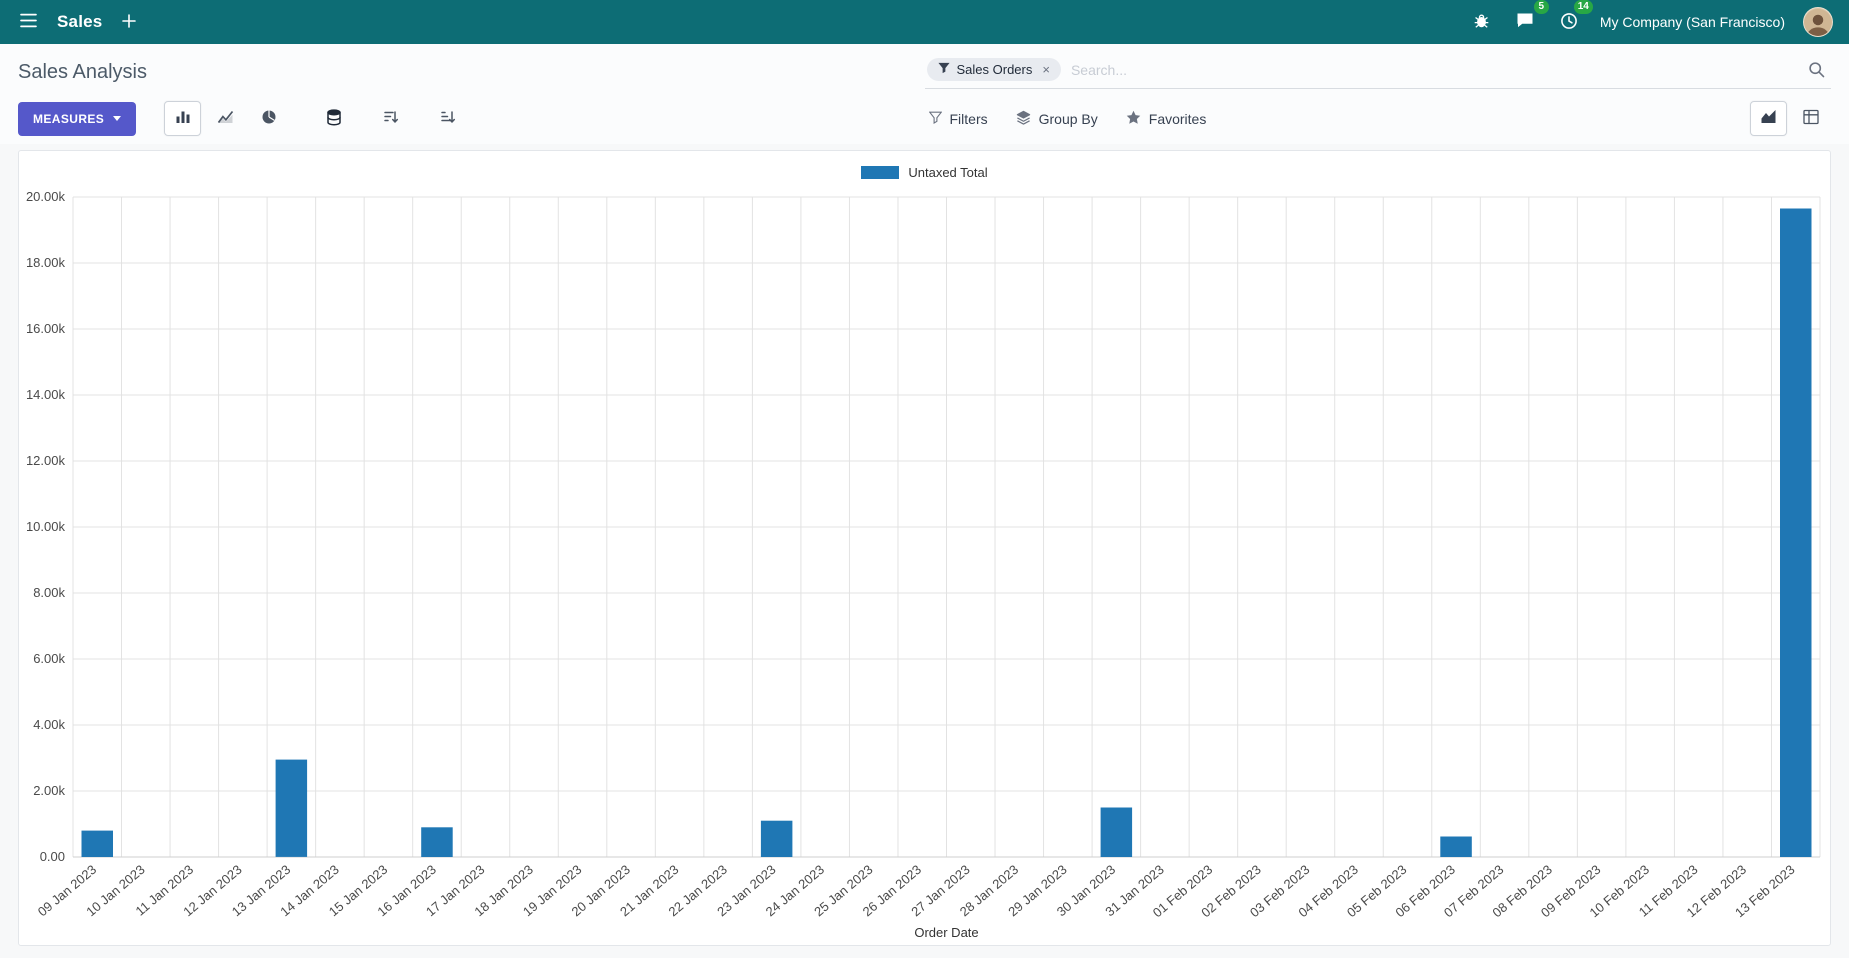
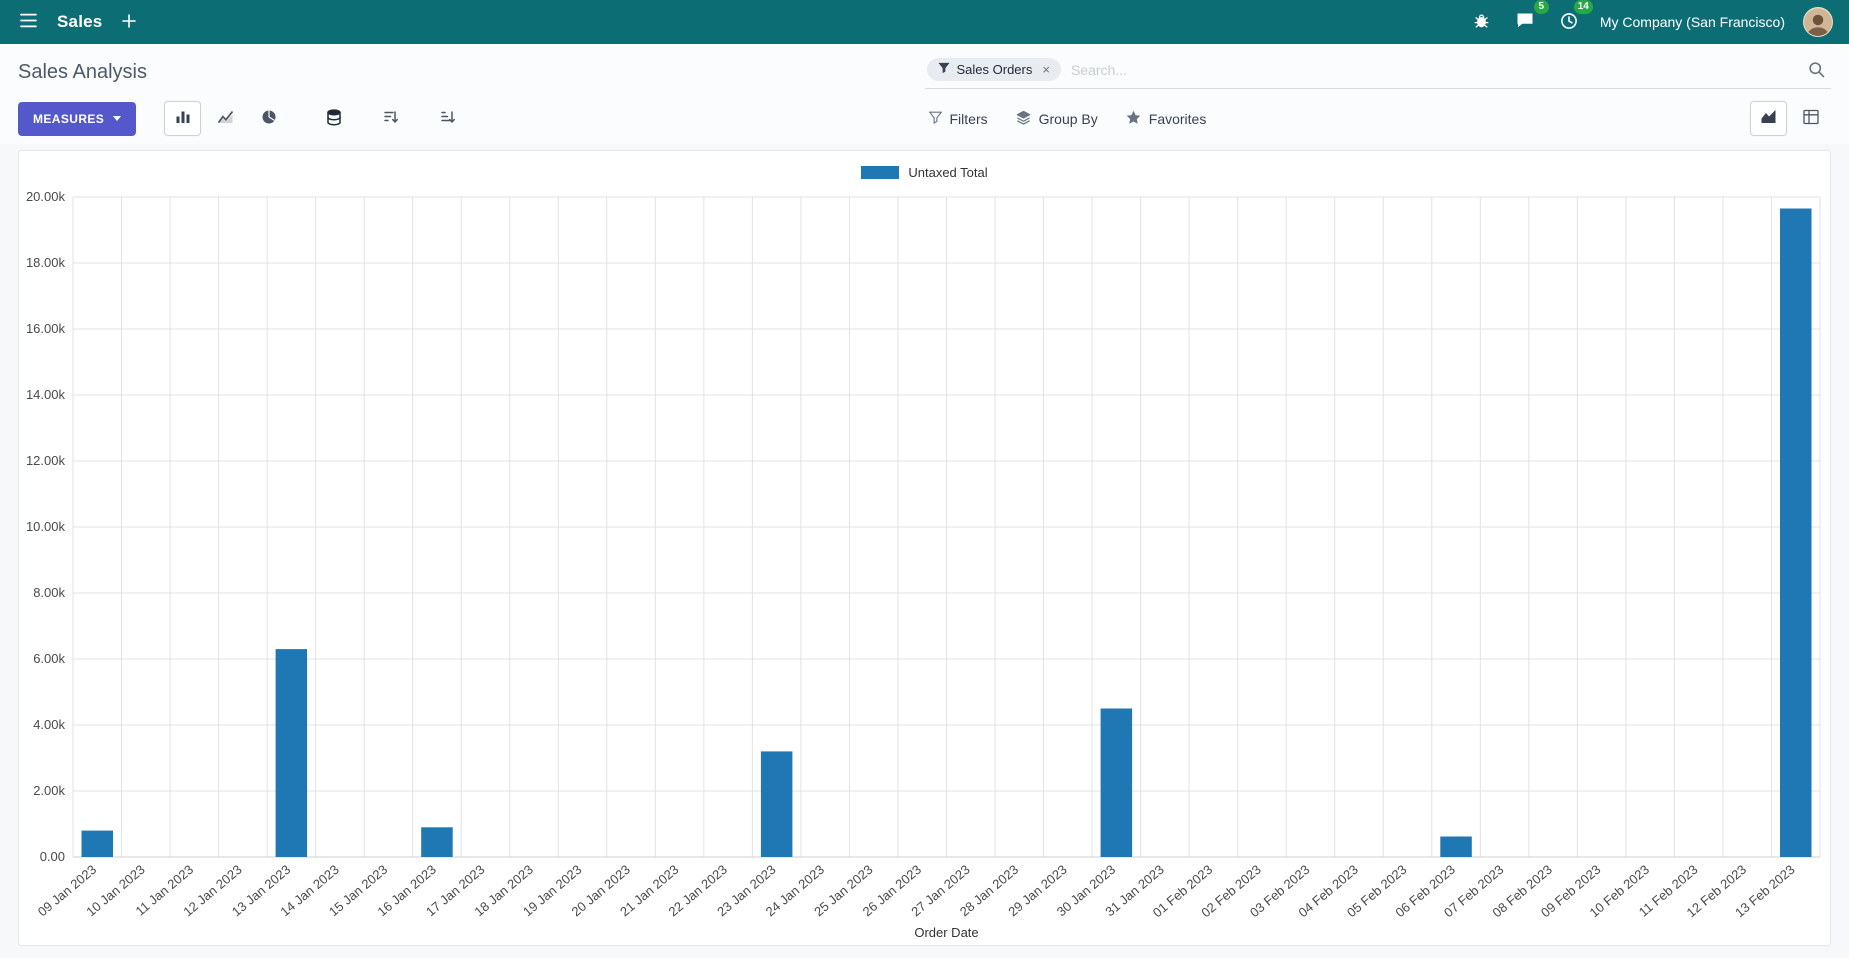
13 Jan 2023: 3.0k -> 6.3k
23 Jan 2023: 1.1k -> 3.2k
30 Jan 2023: 1.5k -> 4.5k
